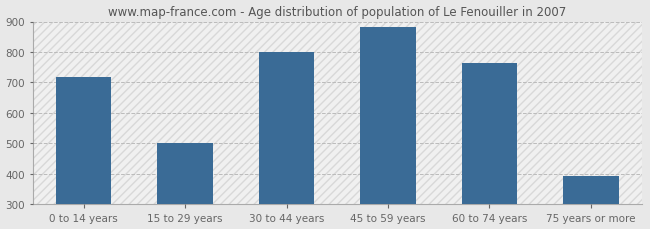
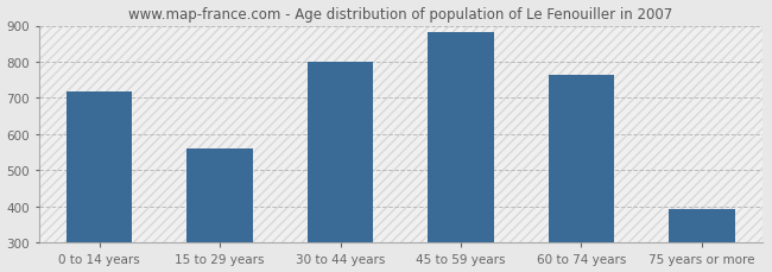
15 to 29 years: 500 -> 562
